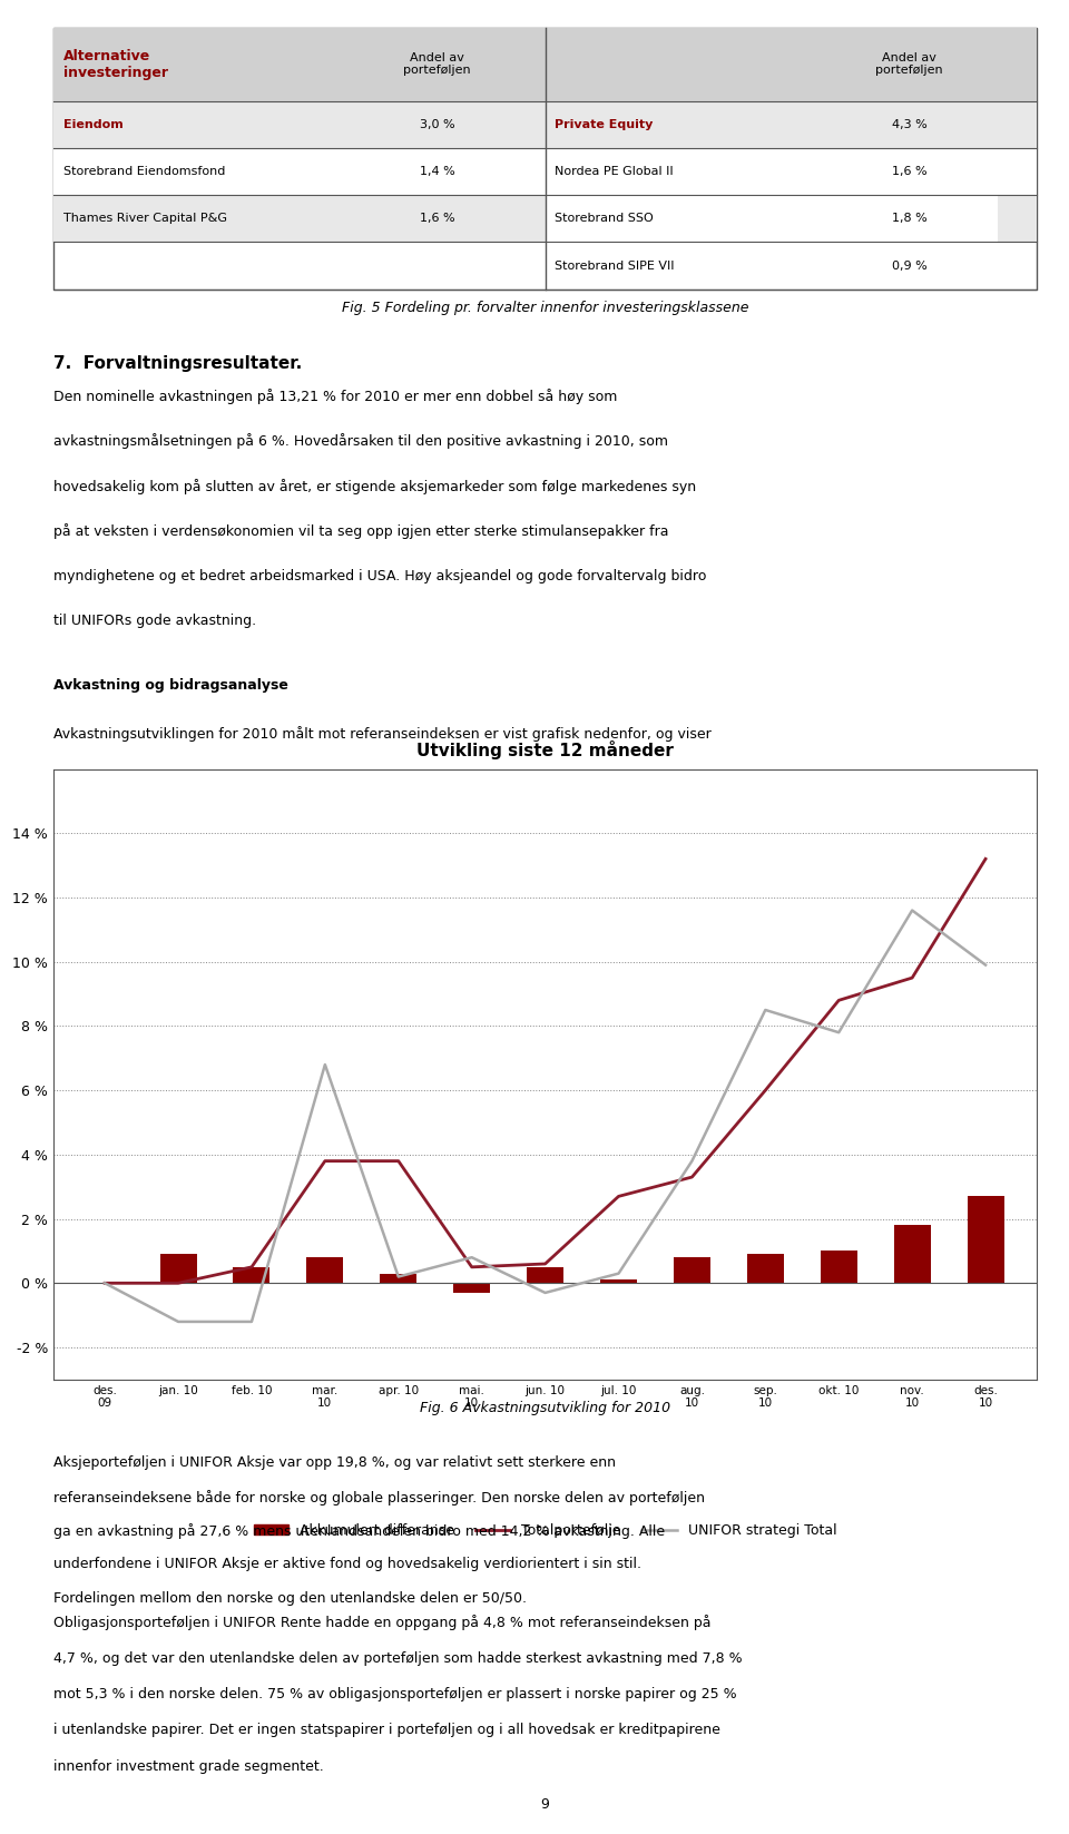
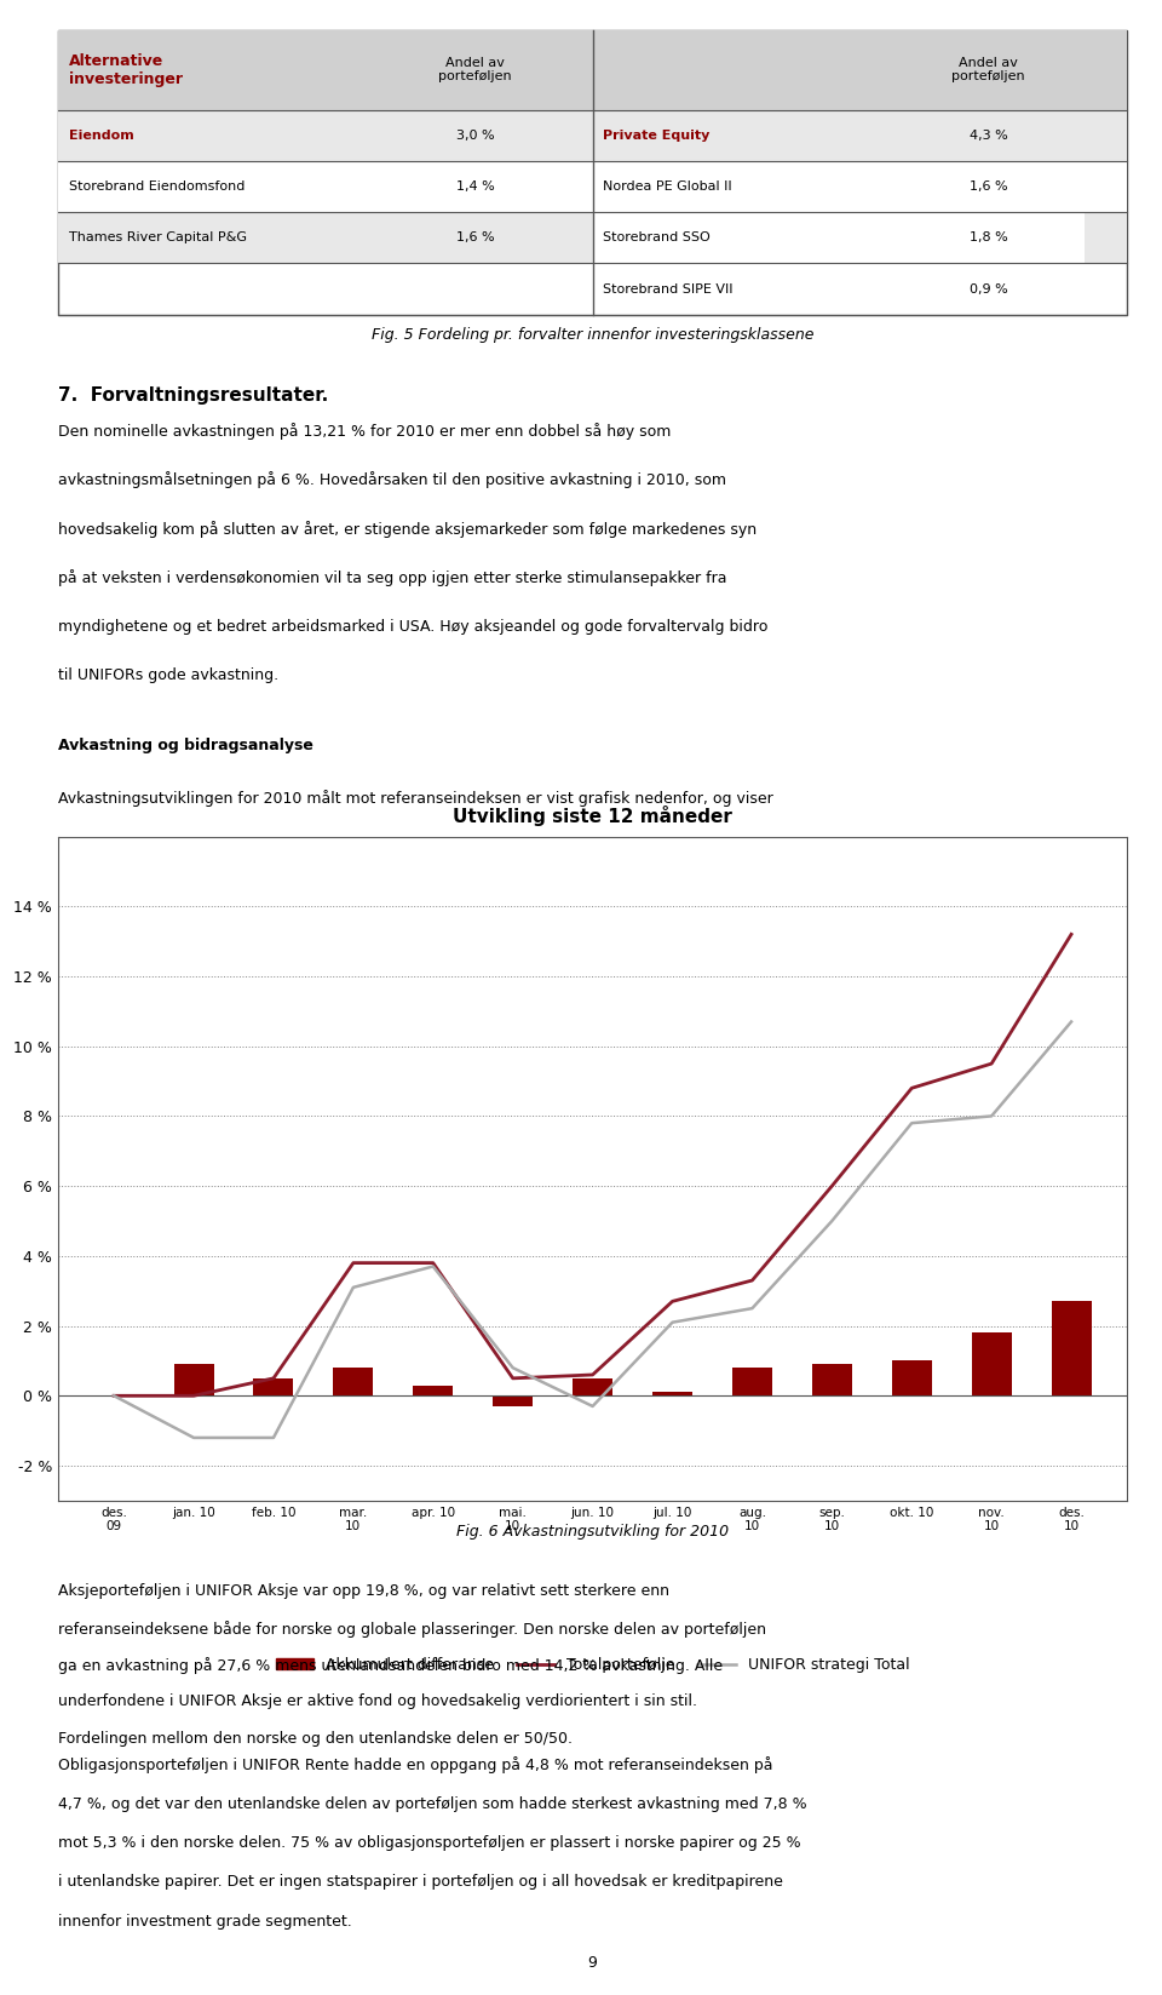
UNIFOR strategi Total/mar. 10: 6.8 % -> 3.1 %
UNIFOR strategi Total/apr. 10: 0.2 % -> 3.7 %
UNIFOR strategi Total/jul. 10: 0.3 % -> 2.1 %
UNIFOR strategi Total/aug. 10: 3.8 % -> 2.5 %
UNIFOR strategi Total/sep. 10: 8.5 % -> 5.0 %
UNIFOR strategi Total/nov. 10: 11.6 % -> 8.0 %
UNIFOR strategi Total/des. 10: 9.9 % -> 10.7 %
